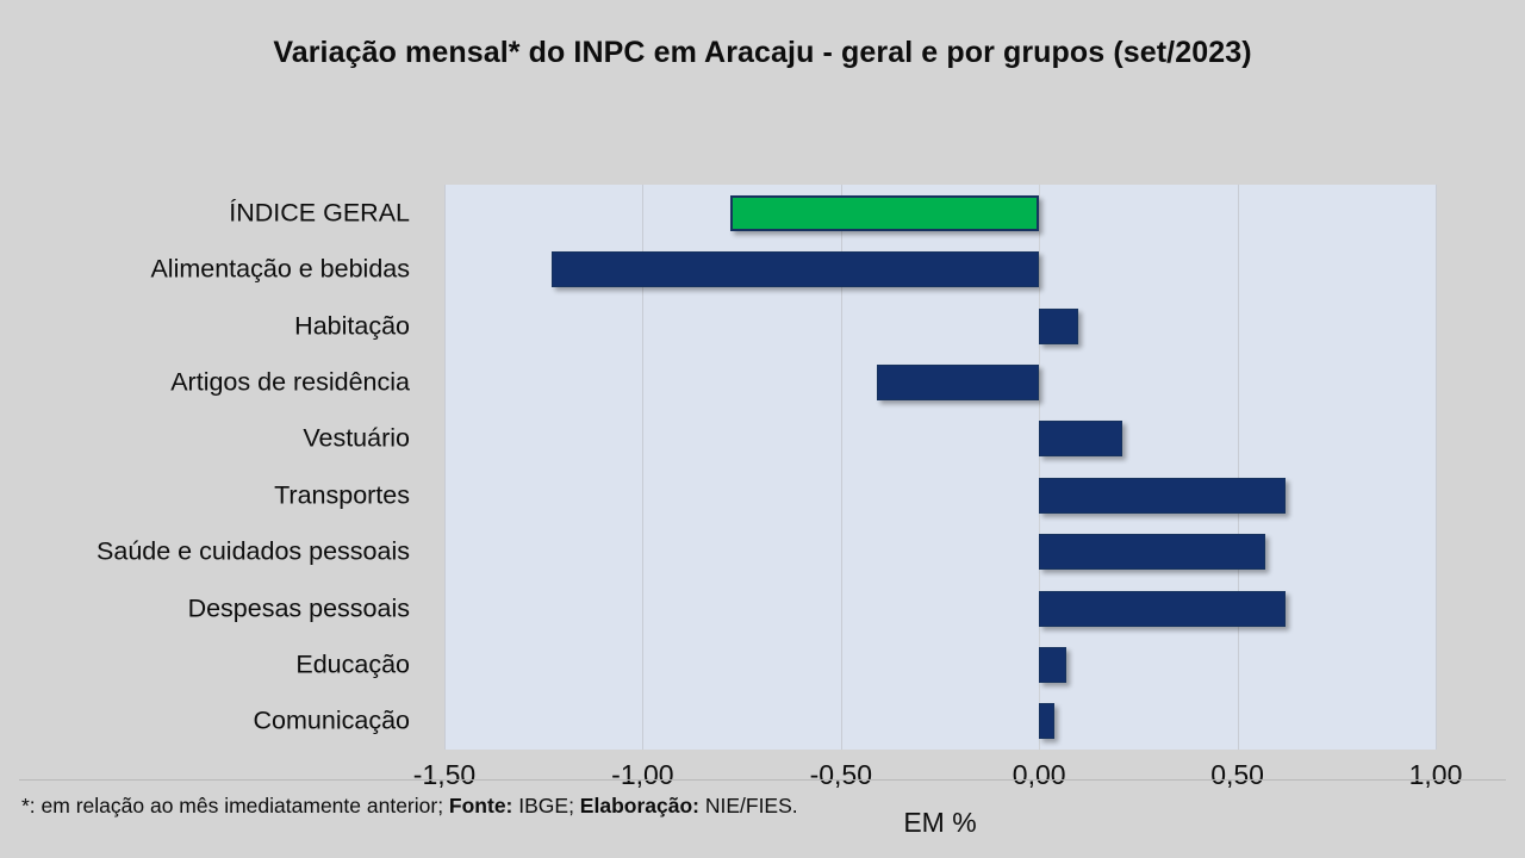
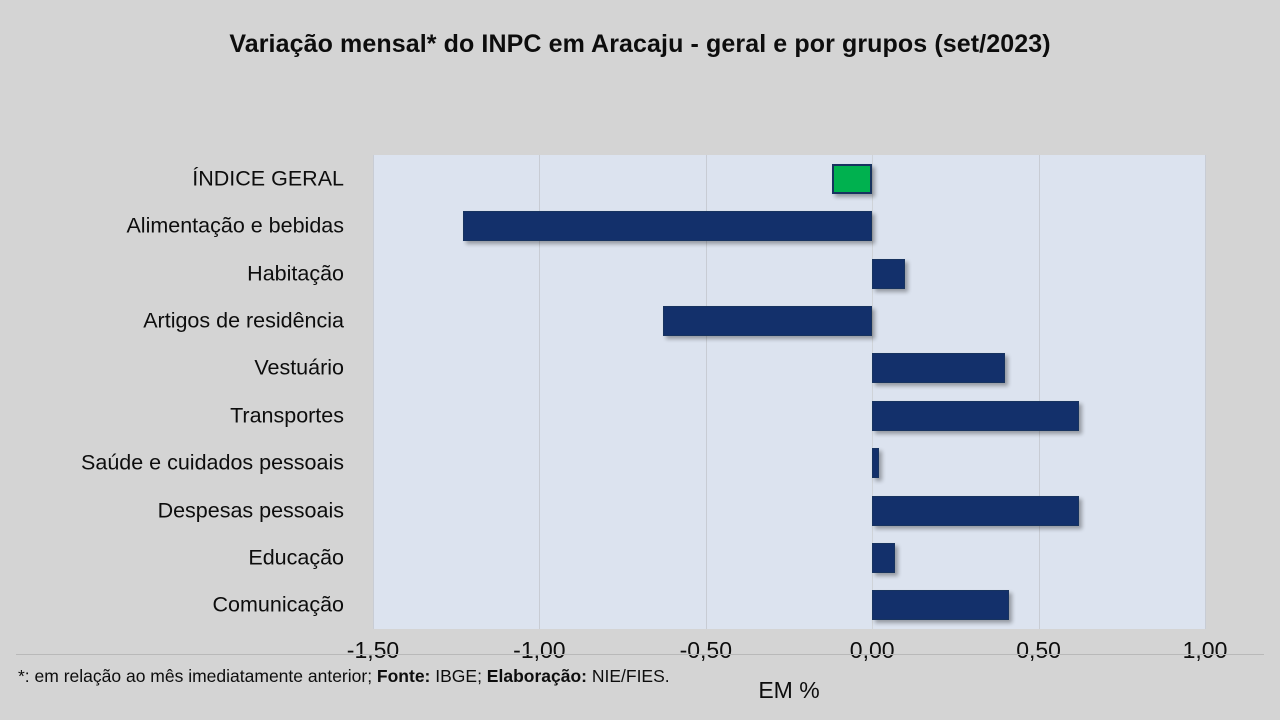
ÍNDICE GERAL: -0,78 -> -0,12
Artigos de residência: -0,41 -> -0,63
Vestuário: 0,21 -> 0,40
Saúde e cuidados pessoais: 0,57 -> 0,02
Comunicação: 0,04 -> 0,41
